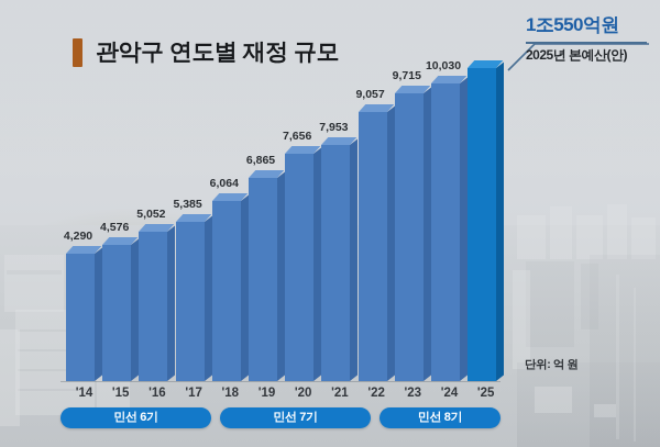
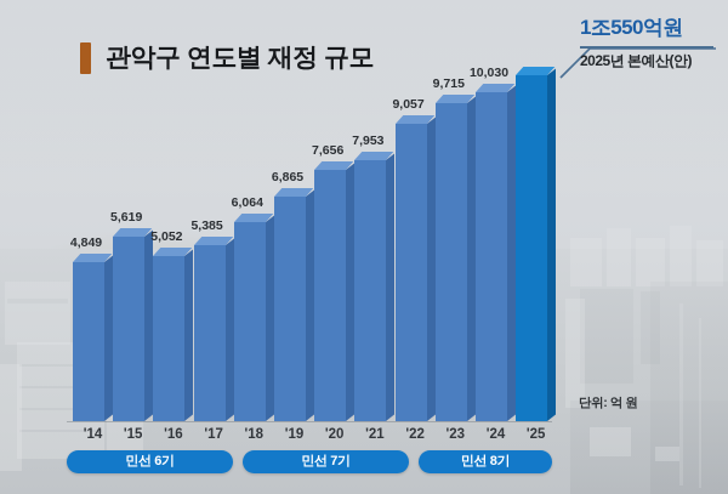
'14: 4,290 -> 4,849
'15: 4,576 -> 5,619
